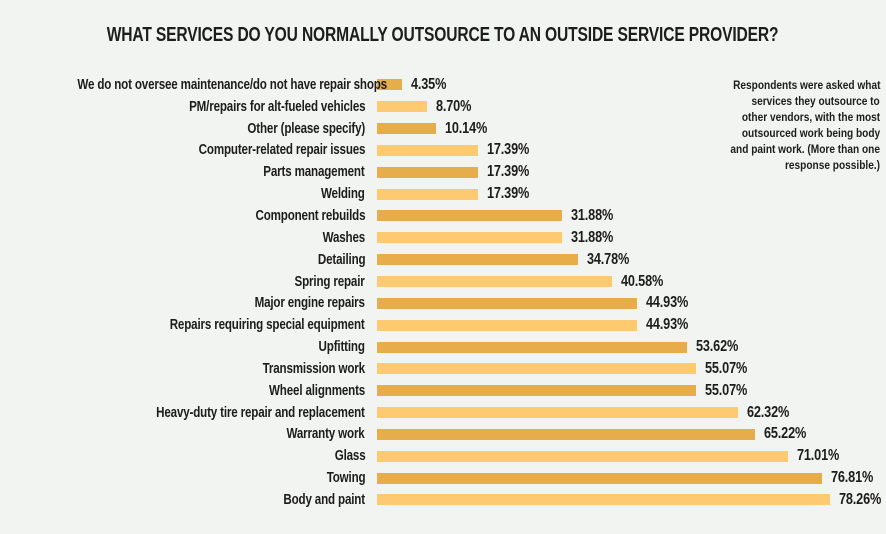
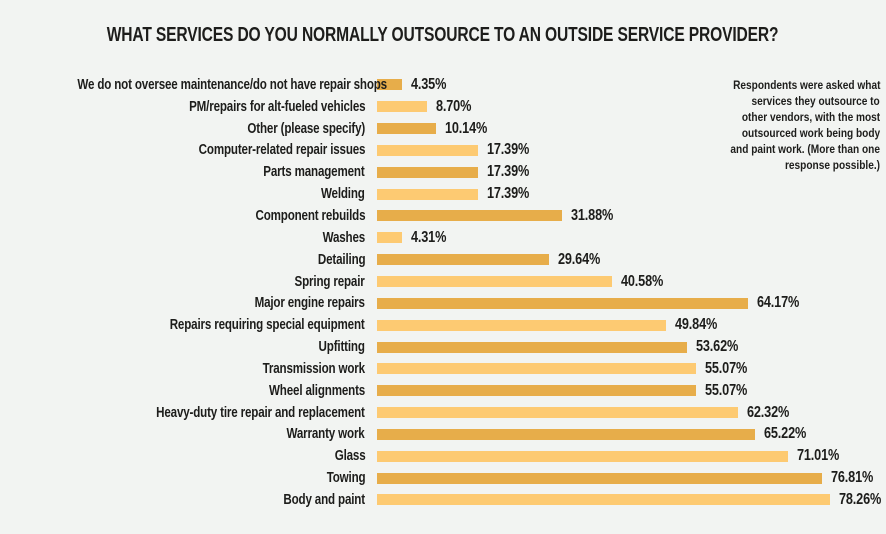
Washes: 31.88% -> 4.31%
Detailing: 34.78% -> 29.64%
Major engine repairs: 44.93% -> 64.17%
Repairs requiring special equipment: 44.93% -> 49.84%
